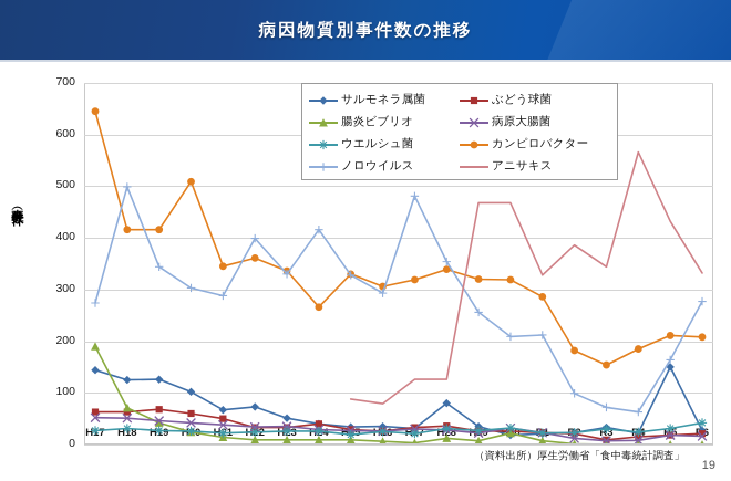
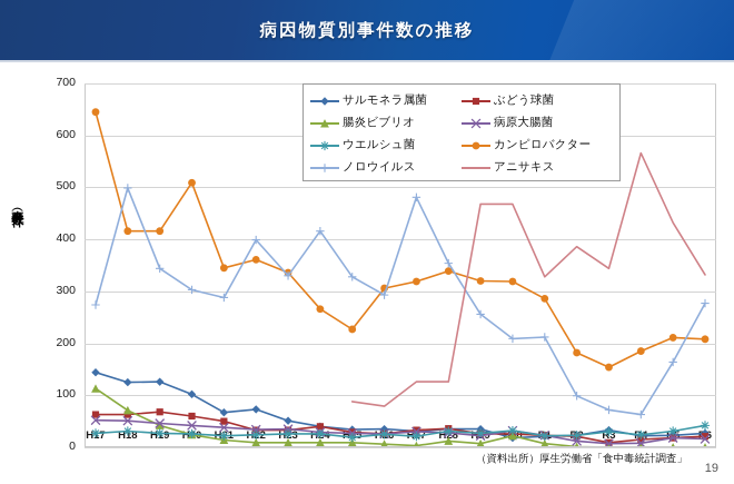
腸炎ビブリオ/H17: 190 -> 110
カンピロバクター/H25: 330 -> 230
サルモネラ属菌/H28: 80 -> 40
サルモネラ属菌/R5: 150 -> 20
